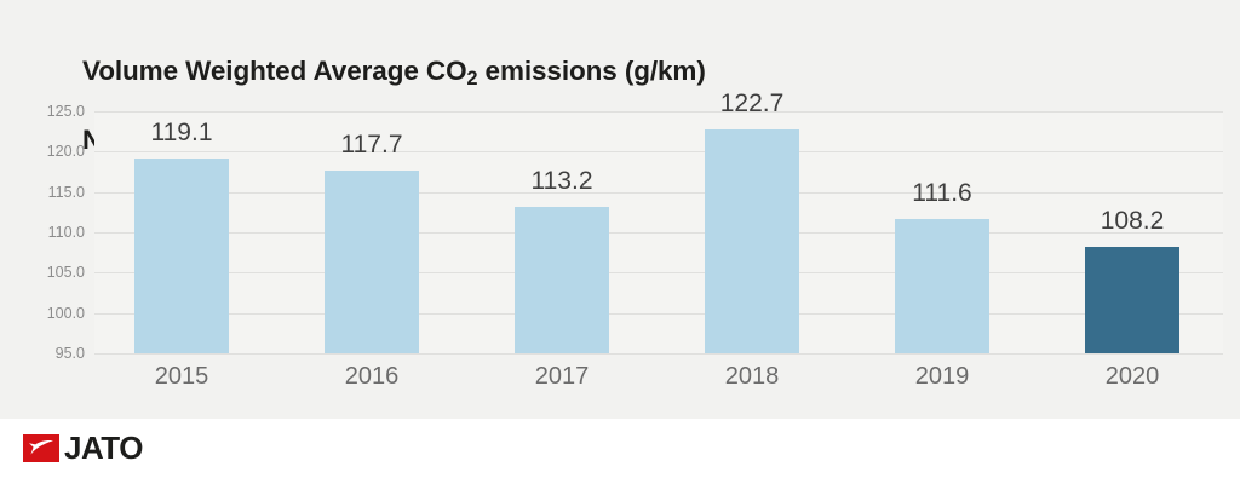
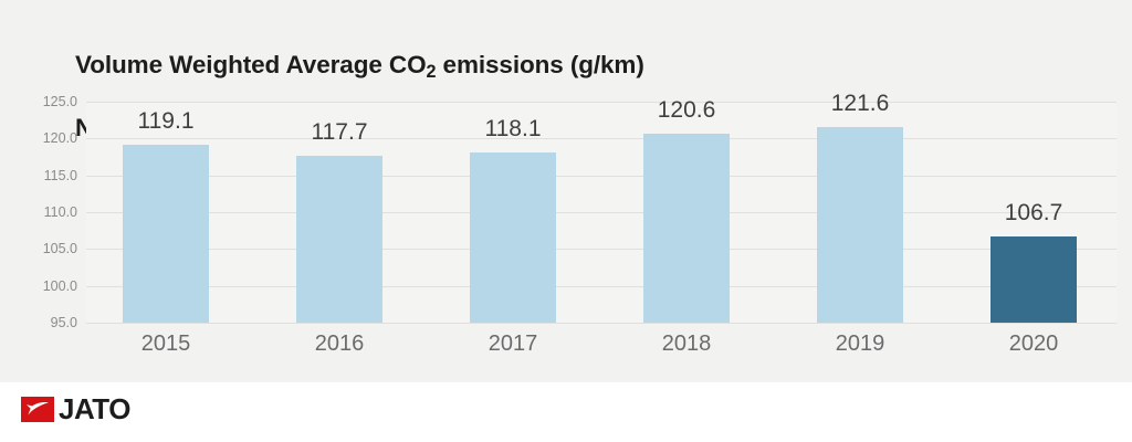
2017: 113.2 -> 118.1
2018: 122.7 -> 120.6
2019: 111.6 -> 121.6
2020: 108.2 -> 106.7
